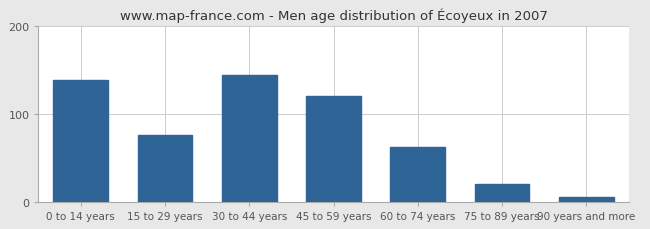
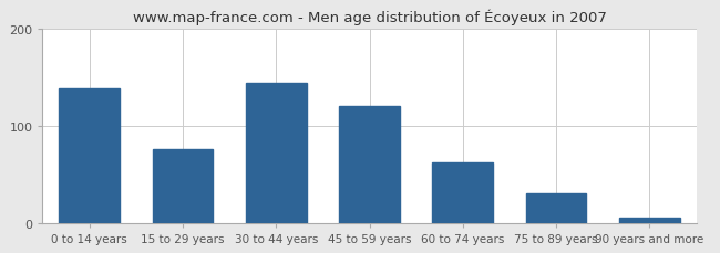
75 to 89 years: 20 -> 30
